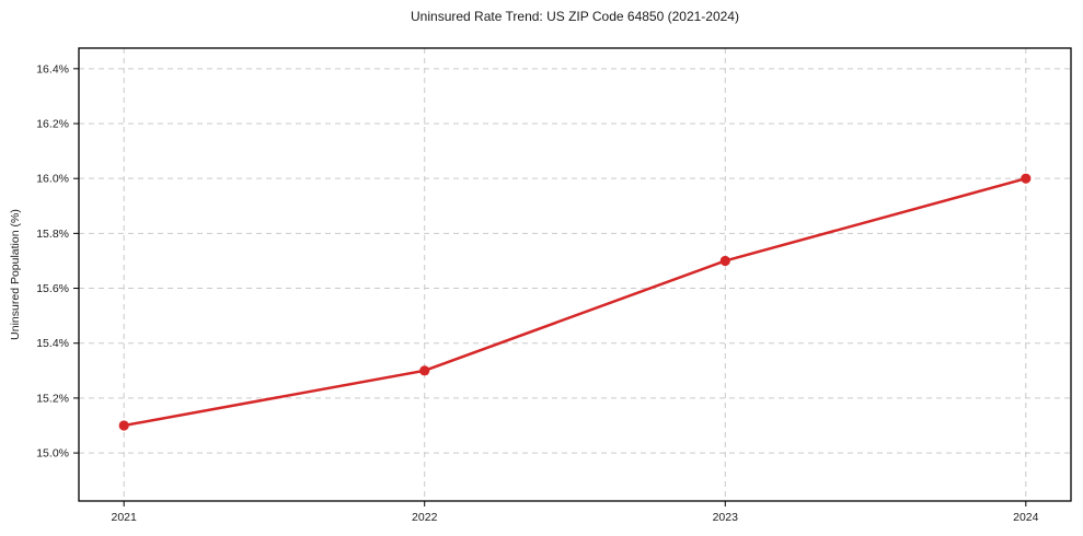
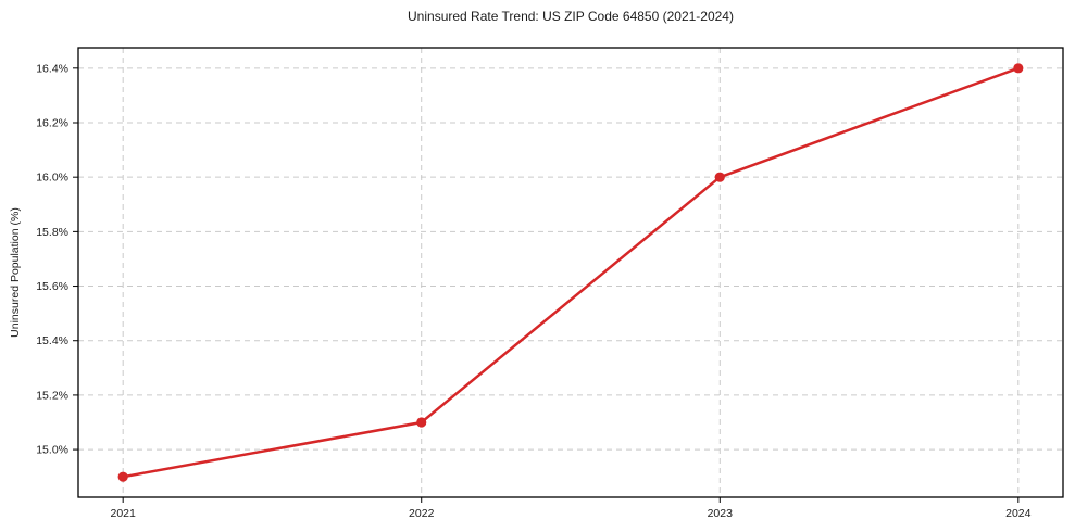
2021: 15.1% -> 14.9%
2022: 15.3% -> 15.1%
2023: 15.7% -> 16.0%
2024: 16.0% -> 16.4%
